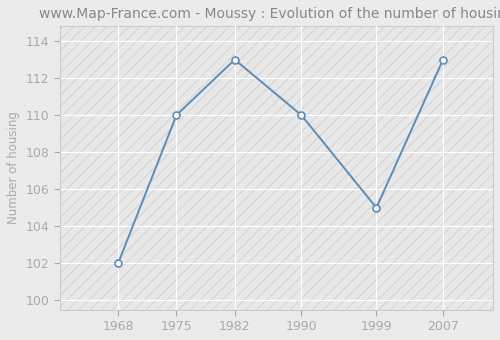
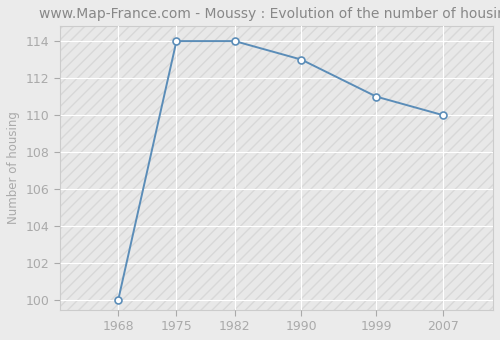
1968: 102 -> 100
1975: 110 -> 114
1982: 113 -> 114
1990: 110 -> 113
1999: 105 -> 111
2007: 113 -> 110
